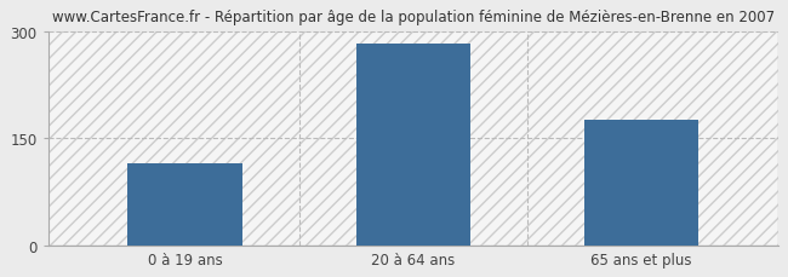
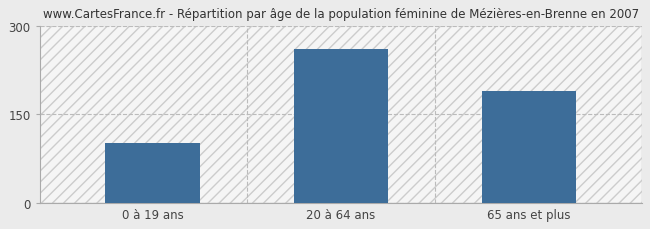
0 à 19 ans: 115 -> 102
20 à 64 ans: 282 -> 260
65 ans et plus: 175 -> 190
